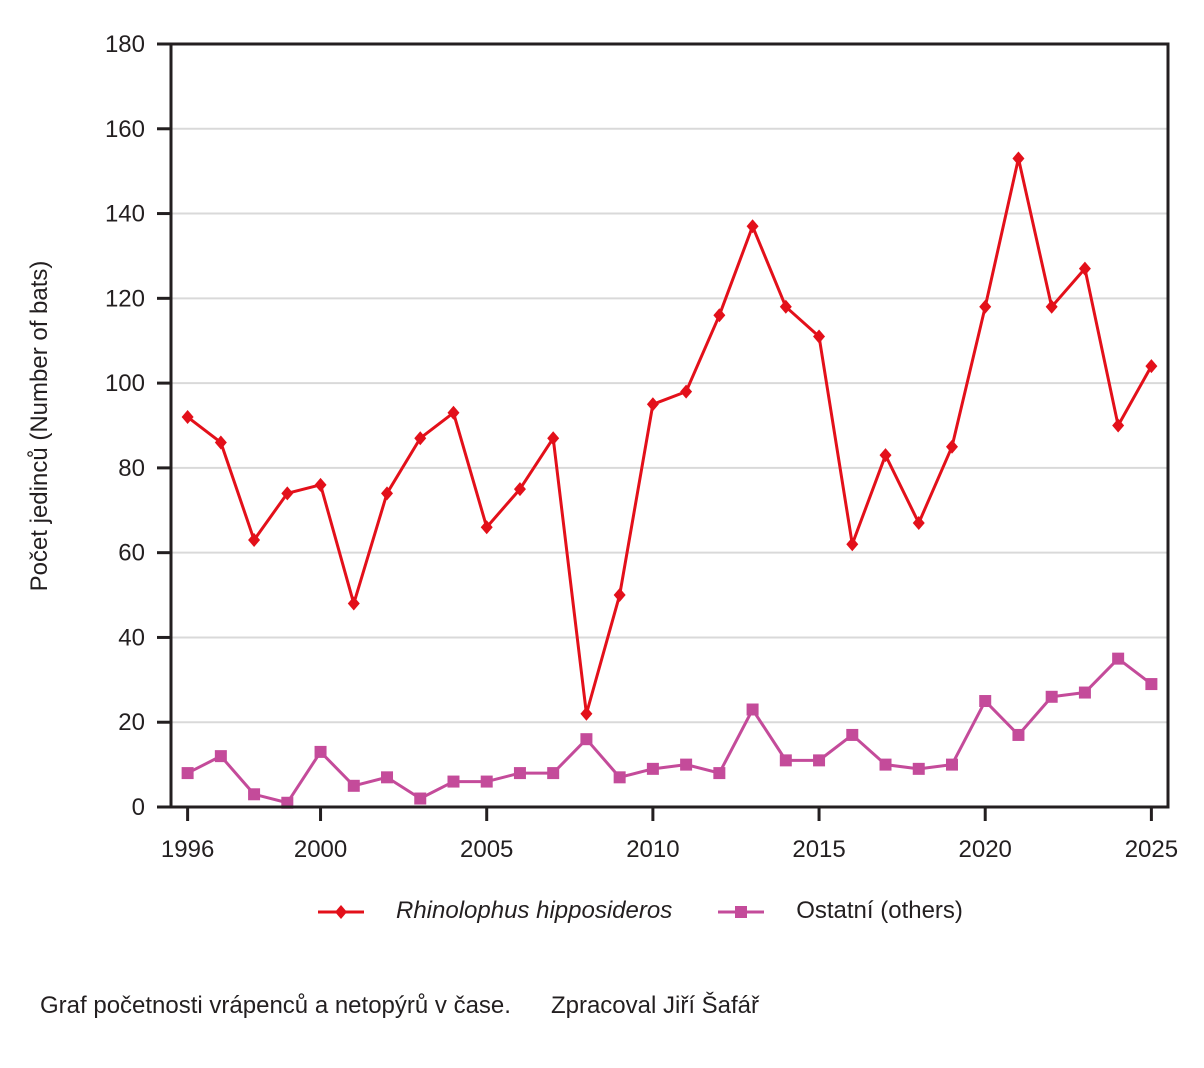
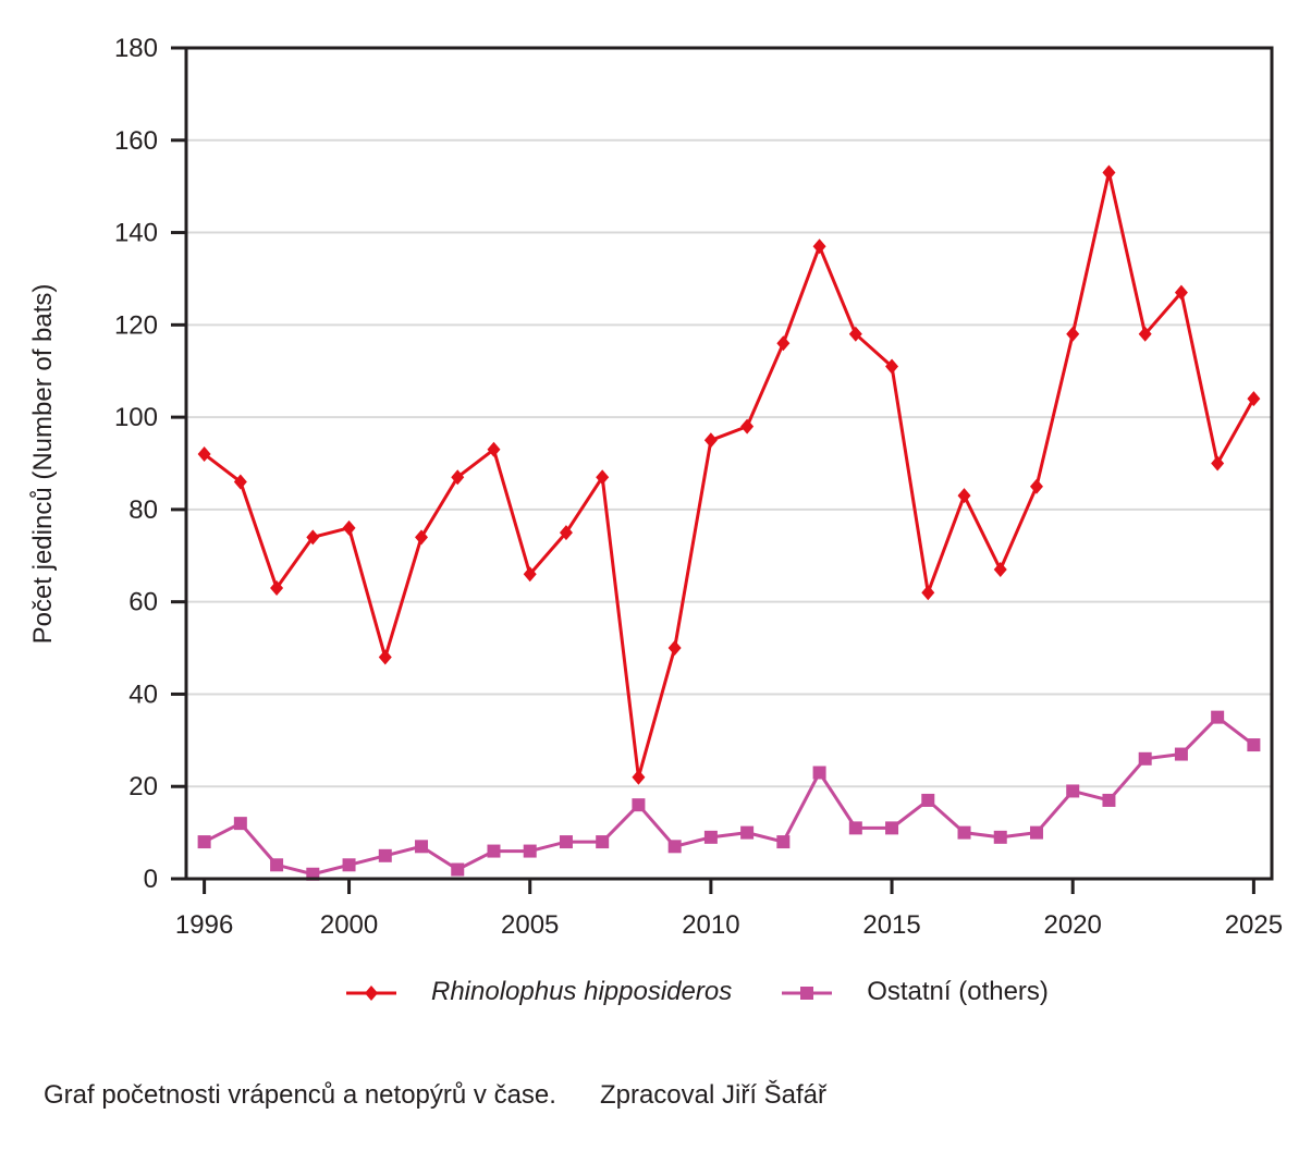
Ostatní (others)/2000: 13 -> 3
Ostatní (others)/2020: 25 -> 19
